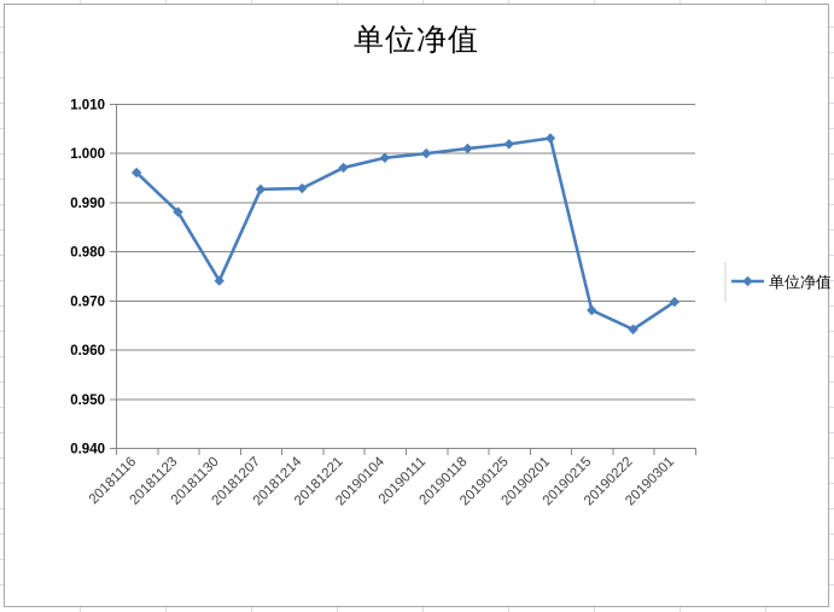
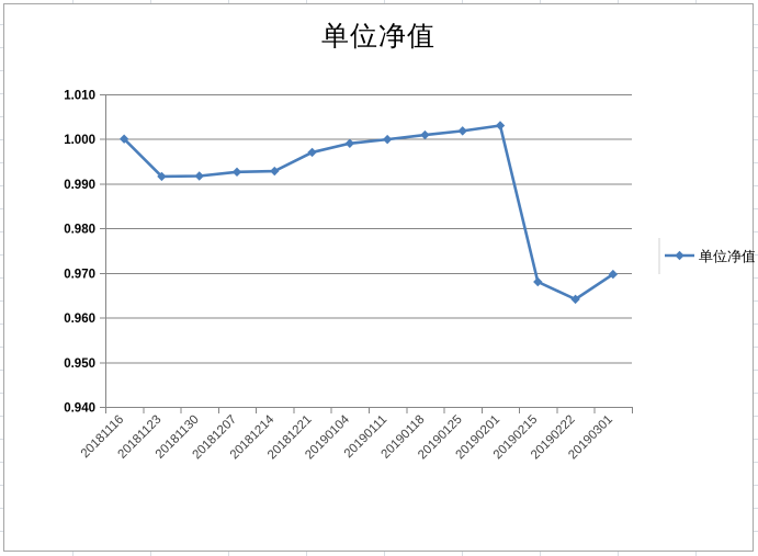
20181116: 0.996 -> 1.000
20181123: 0.988 -> 0.992
20181130: 0.974 -> 0.992
